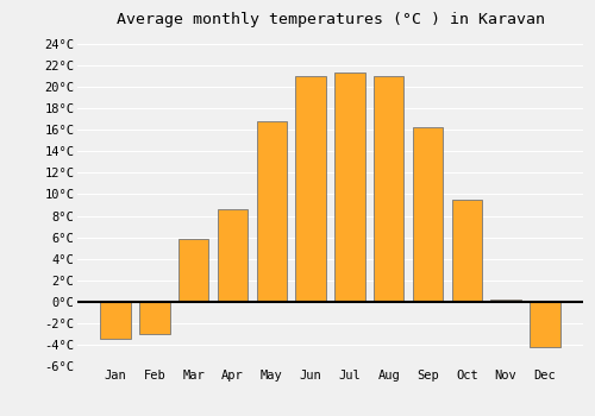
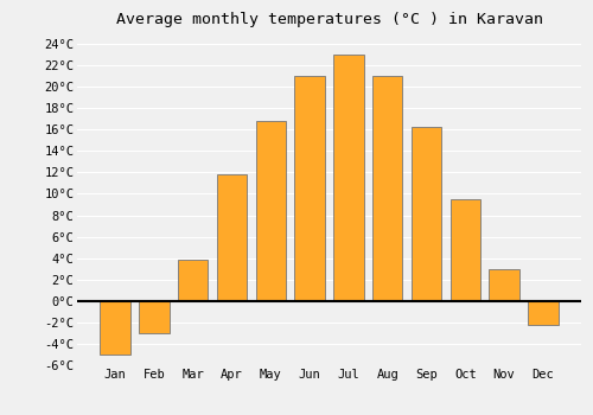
Jan: -3.4°C -> -5.0°C
Mar: 5.8°C -> 3.8°C
Apr: 8.6°C -> 11.8°C
Jul: 21.4°C -> 23.0°C
Nov: 0.2°C -> 3.0°C
Dec: -4.2°C -> -2.2°C
